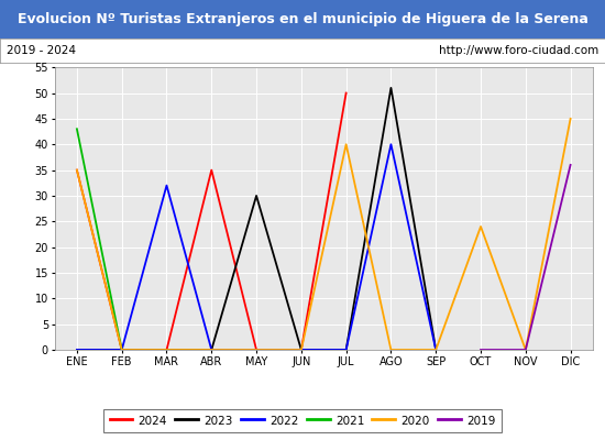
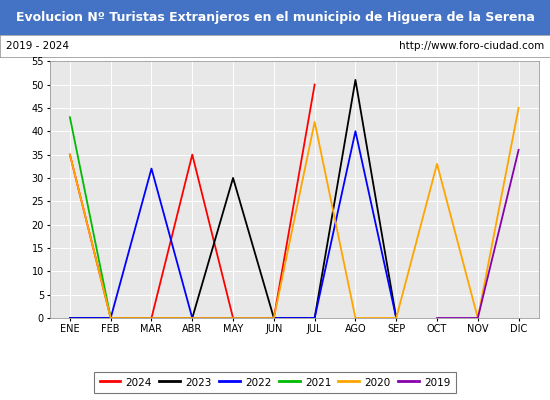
2020/JUL: 40 -> 42
2020/OCT: 24 -> 33
